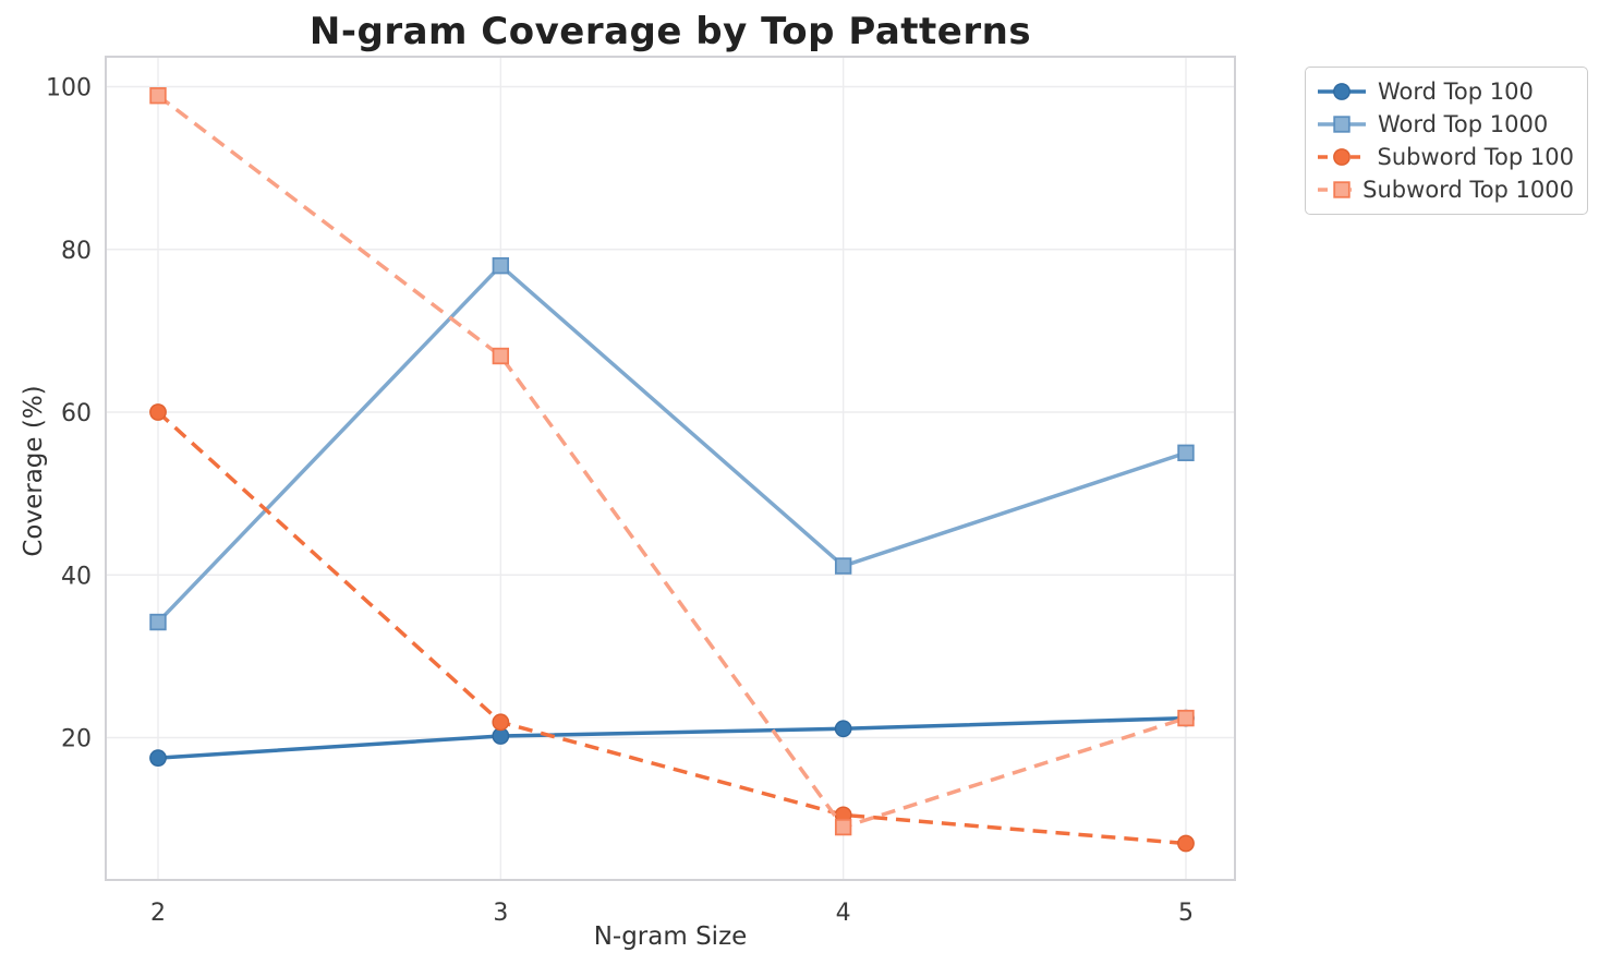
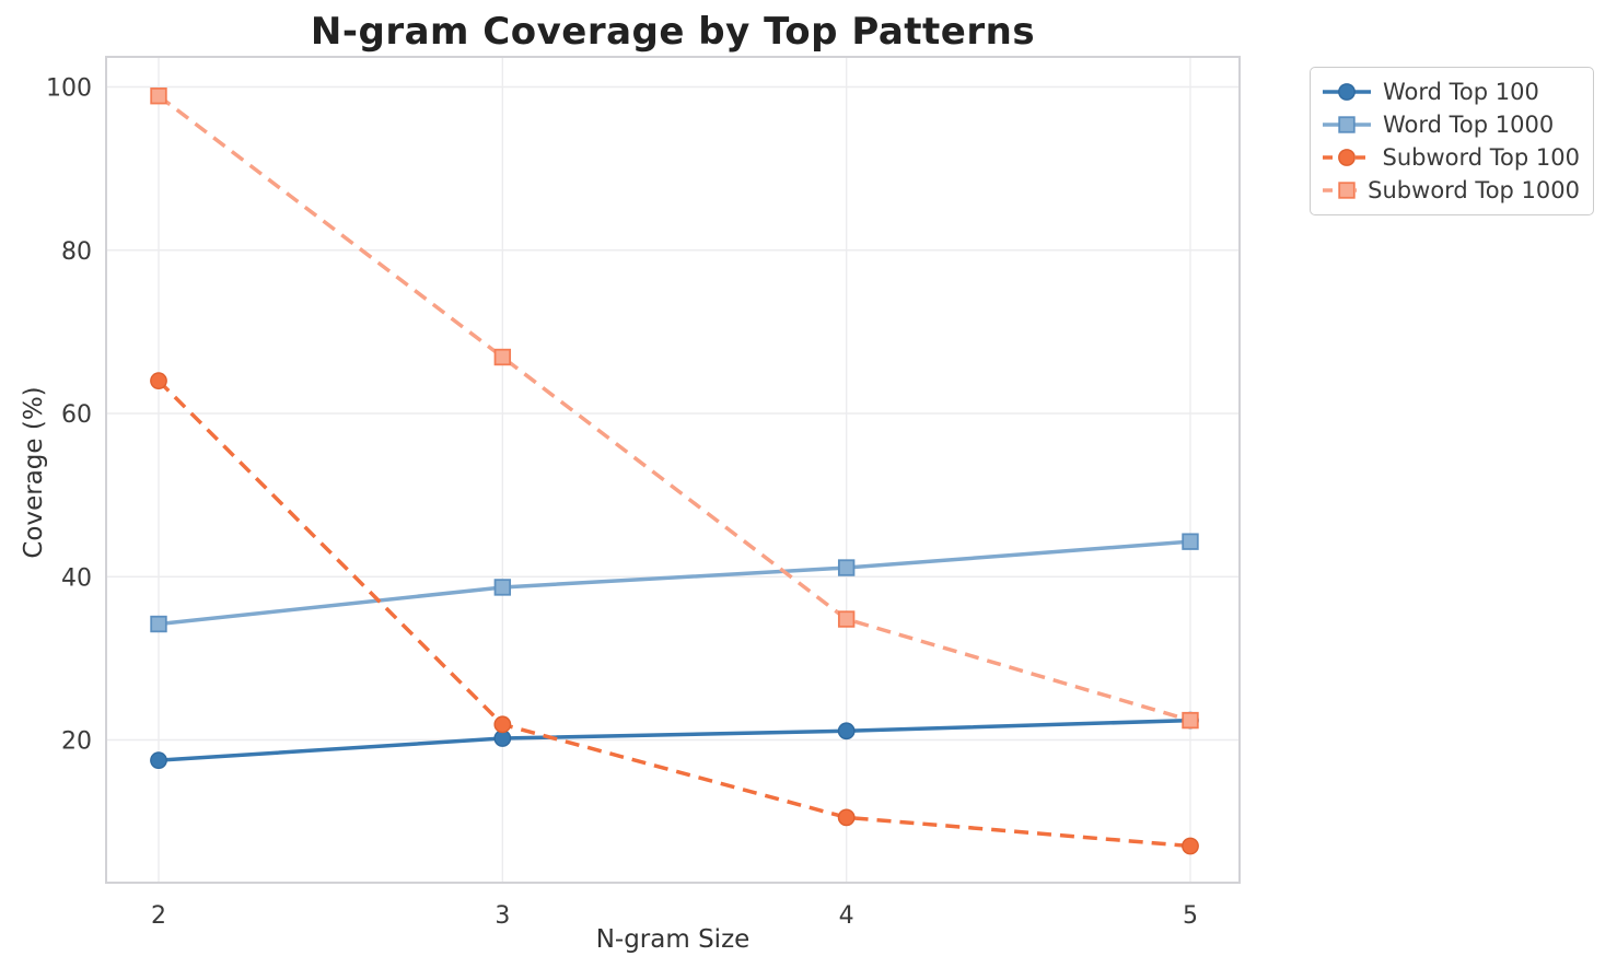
Subword Top 100/2: 60 -> 64
Word Top 1000/3: 78 -> 39
Subword Top 1000/4: 9 -> 35
Word Top 1000/5: 55 -> 44
